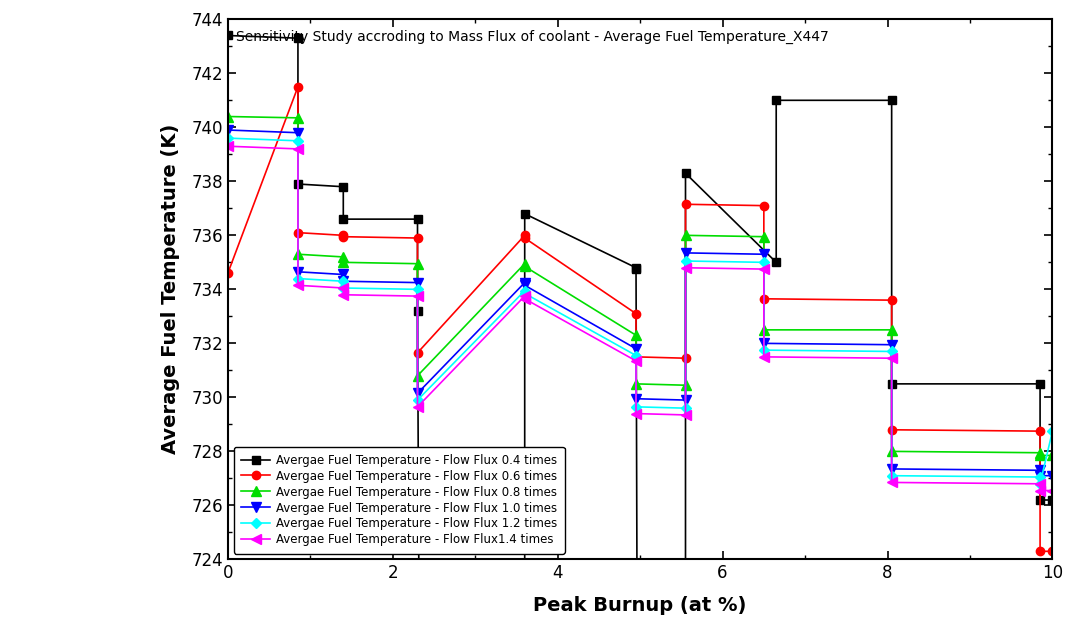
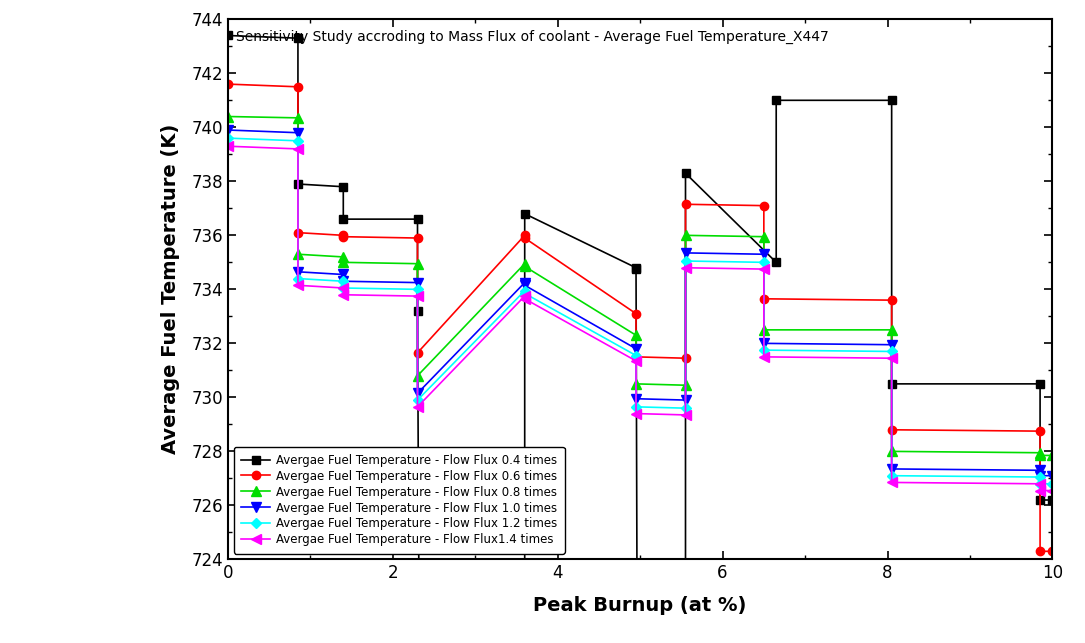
Avergae Fuel Temperature - Flow Flux 0.6 times/0: 734.60 -> 741.60
Avergae Fuel Temperature - Flow Flux 1.2 times/10: 728.75 -> 726.80
